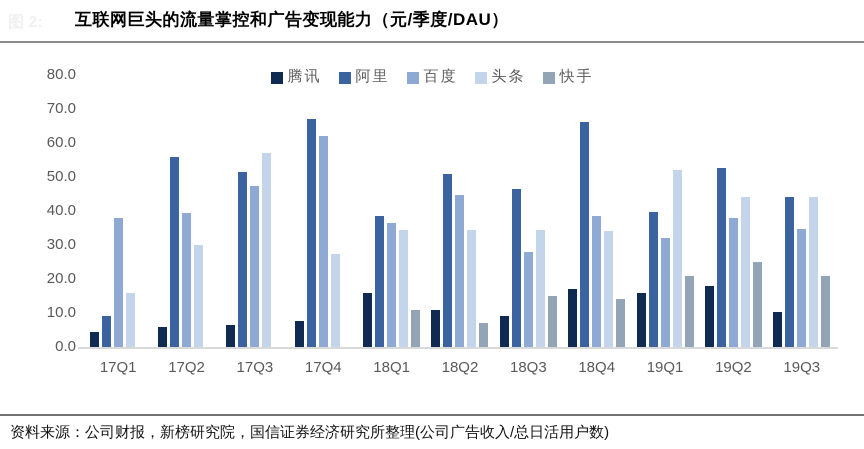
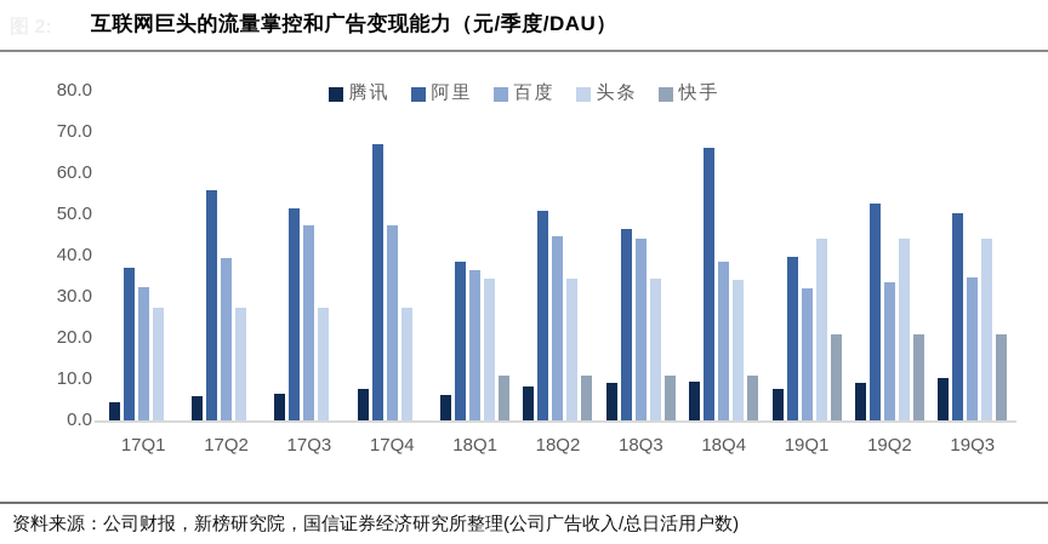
阿里/17Q1: 9 -> 37
百度/17Q1: 38 -> 32
头条/17Q1: 16 -> 27
头条/17Q2: 30 -> 28
头条/17Q3: 57 -> 27
百度/17Q4: 62 -> 48
腾讯/18Q1: 16 -> 6
腾讯/18Q2: 11 -> 8
快手/18Q2: 7 -> 11
百度/18Q3: 28 -> 44
快手/18Q3: 15 -> 11
腾讯/18Q4: 17 -> 9
快手/18Q4: 14 -> 11
腾讯/19Q1: 16 -> 8
头条/19Q1: 52 -> 44
腾讯/19Q2: 18 -> 9
百度/19Q2: 38 -> 33
快手/19Q2: 25 -> 21
阿里/19Q3: 44 -> 50
